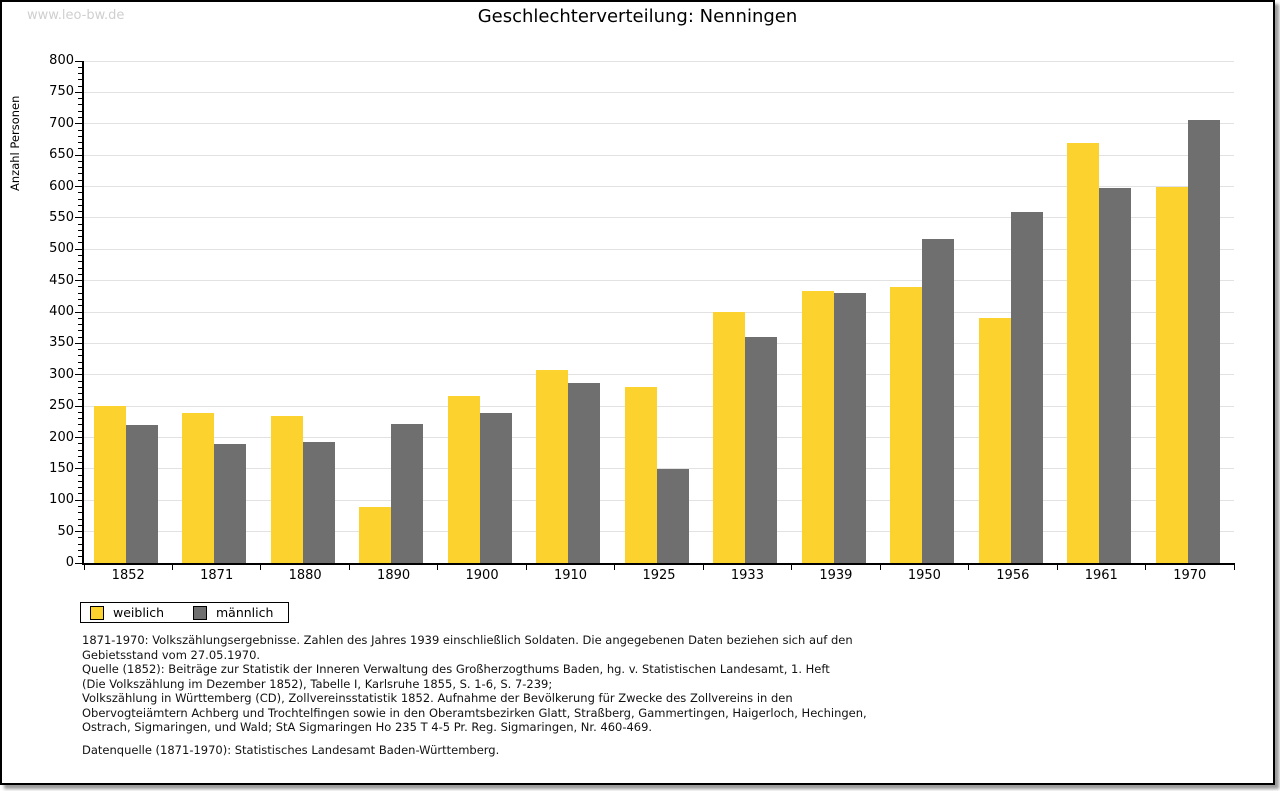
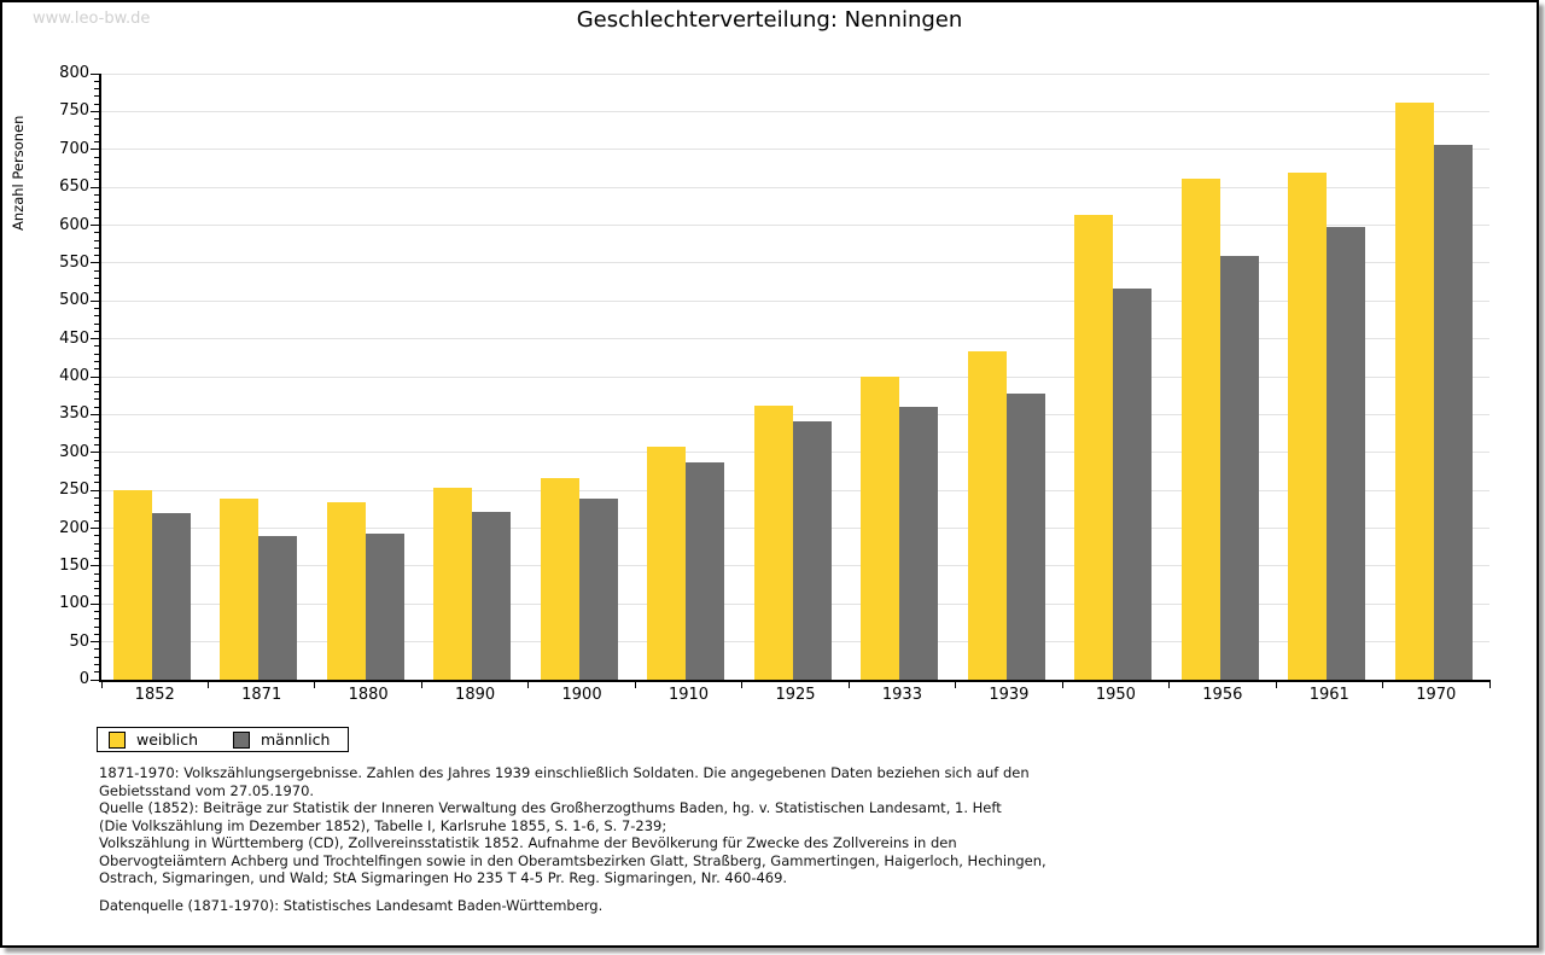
weiblich/1890: 90 -> 250
weiblich/1925: 280 -> 360
männlich/1925: 150 -> 340
männlich/1939: 430 -> 380
weiblich/1950: 440 -> 610
weiblich/1956: 390 -> 660
weiblich/1970: 600 -> 760
